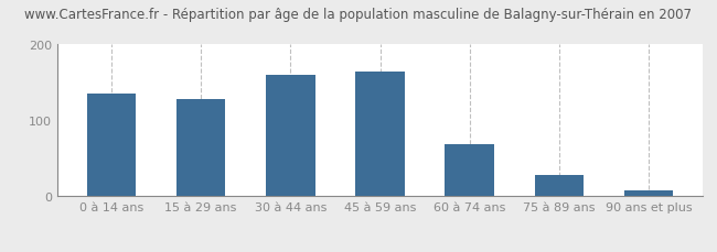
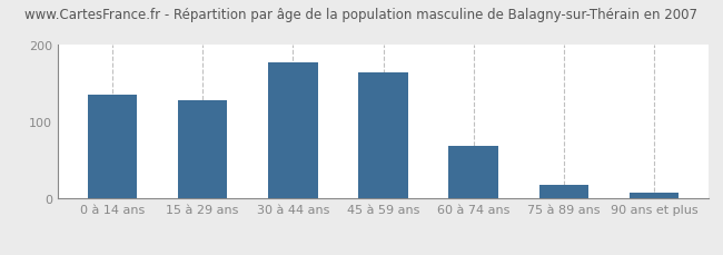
30 à 44 ans: 160 -> 178
75 à 89 ans: 28 -> 18
